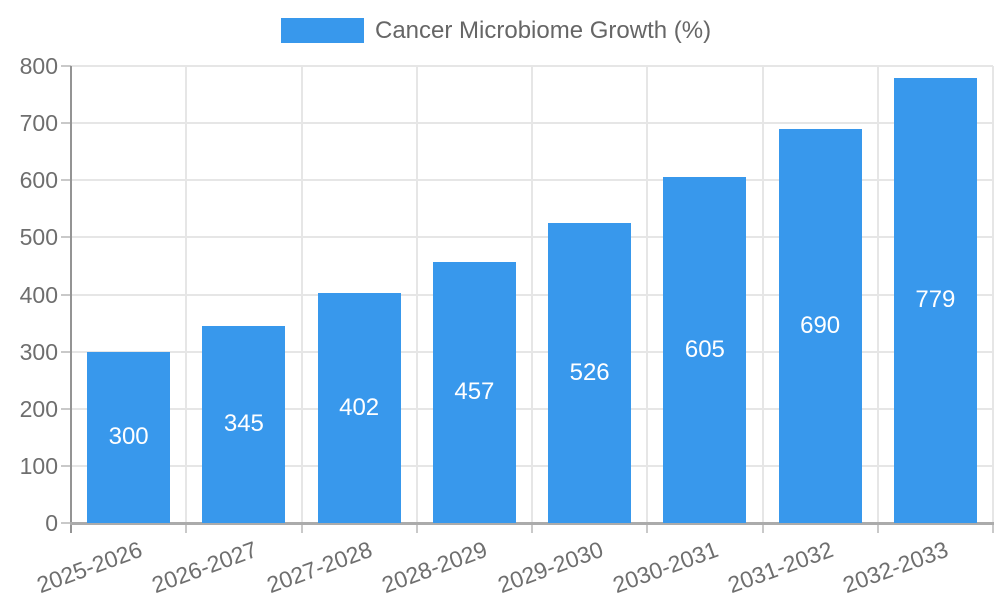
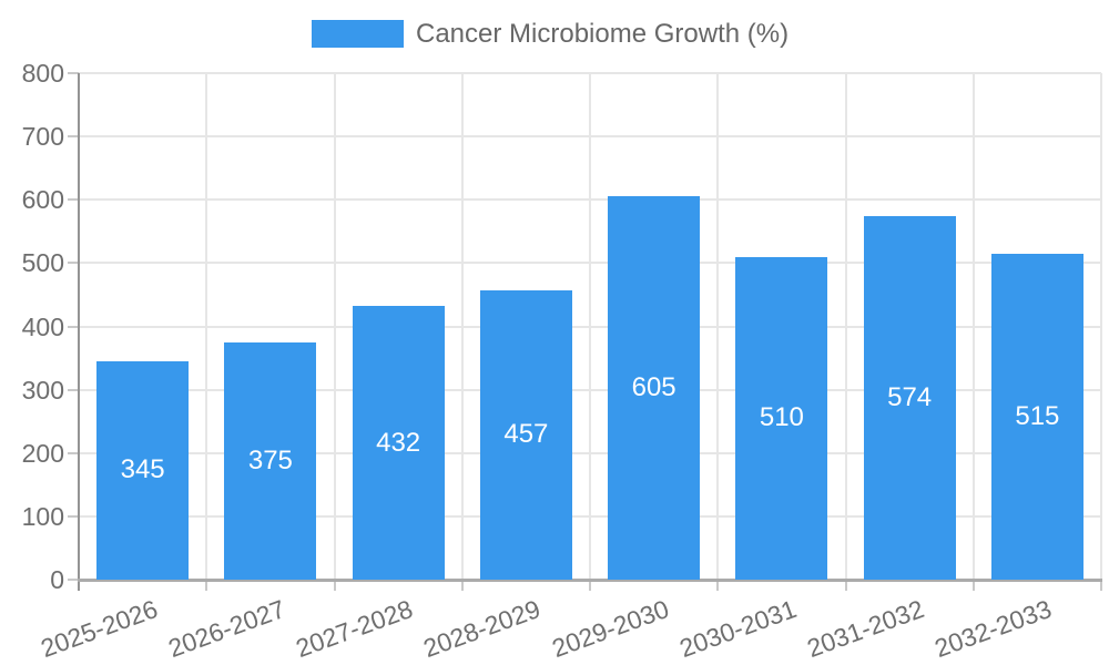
2025-2026: 300 -> 345
2026-2027: 345 -> 375
2027-2028: 402 -> 432
2029-2030: 526 -> 605
2030-2031: 605 -> 510
2031-2032: 690 -> 574
2032-2033: 779 -> 515
